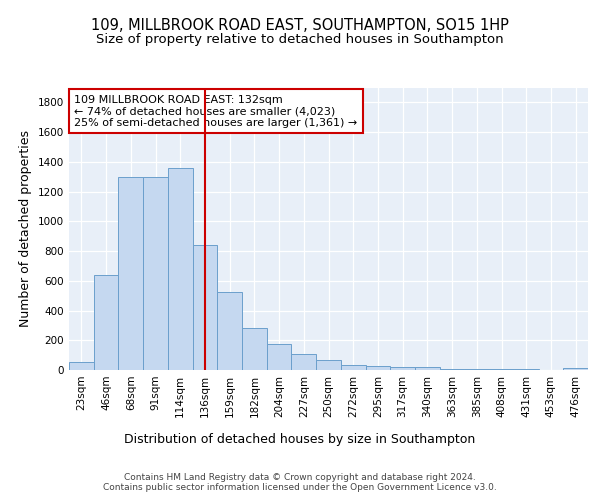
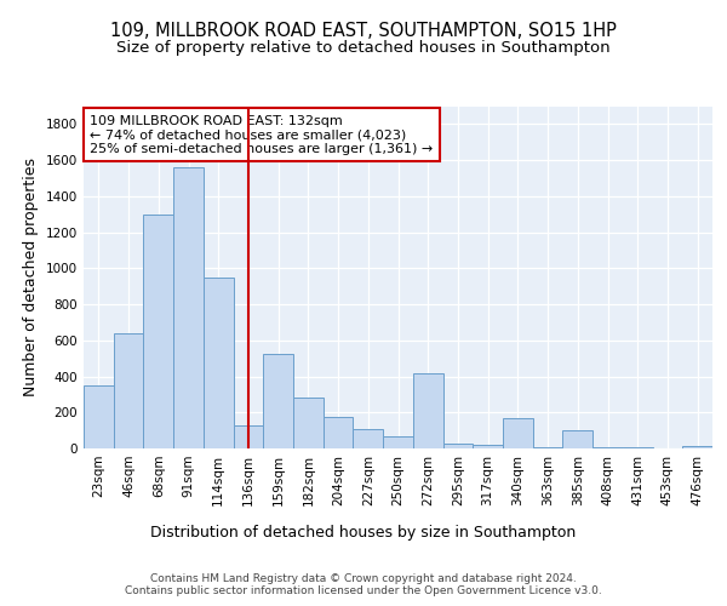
23sqm: 60 -> 350
91sqm: 1300 -> 1560
114sqm: 1360 -> 950
136sqm: 840 -> 130
272sqm: 40 -> 420
340sqm: 20 -> 170
385sqm: 10 -> 100
